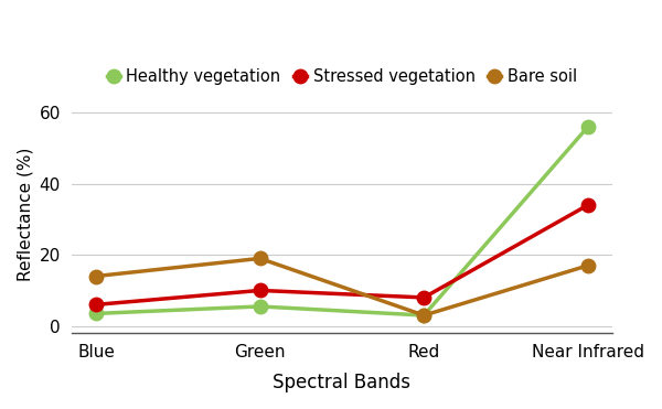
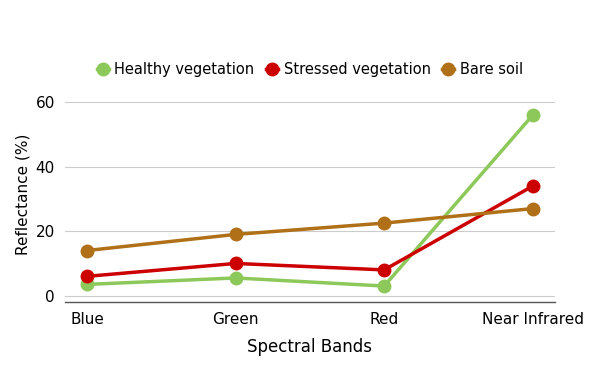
Bare soil/Red: 3.0 -> 22.5
Bare soil/Near Infrared: 17.0 -> 27.0
